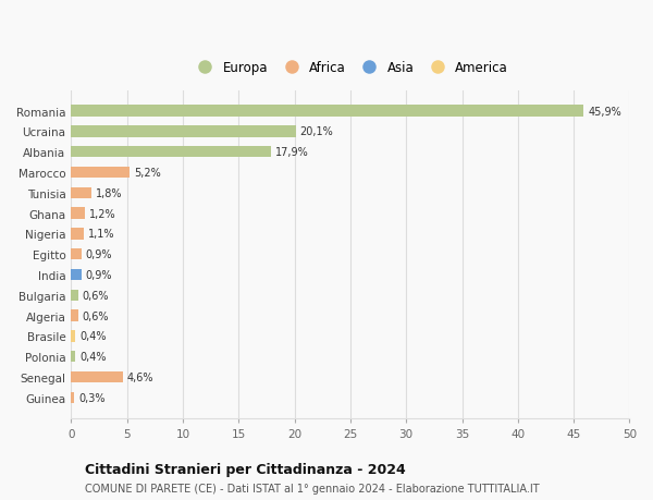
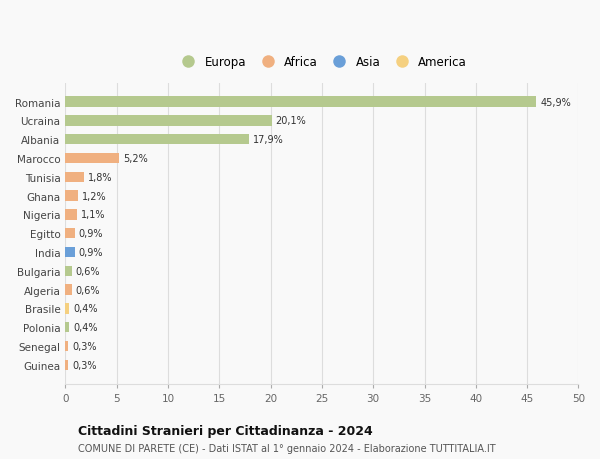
Senegal: 4,6% -> 0,3%
